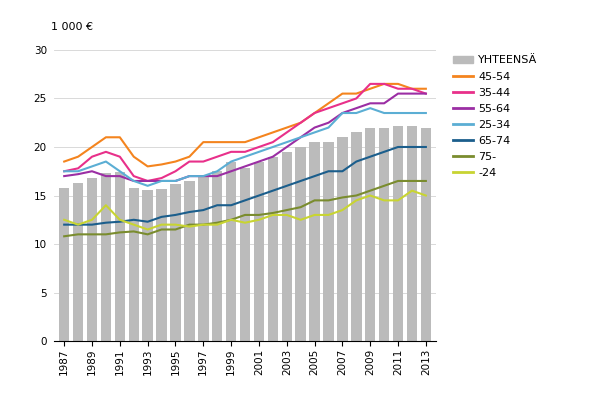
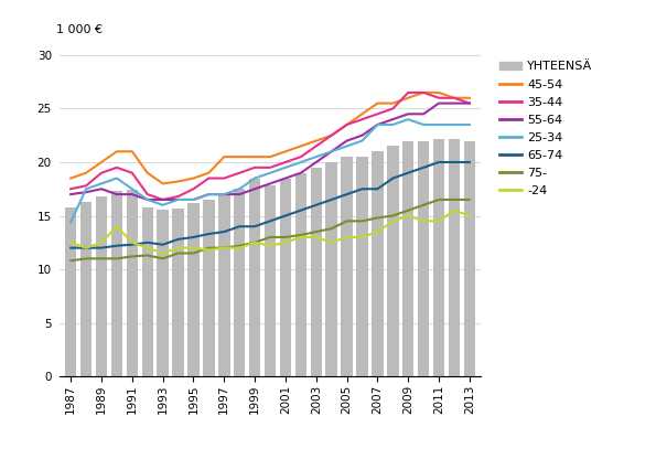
25-34/1987: 17.5 -> 14.4
